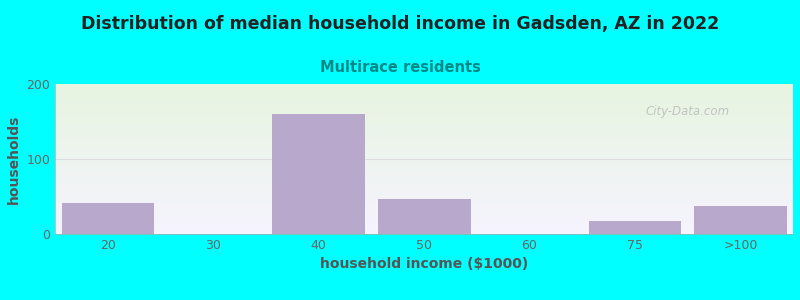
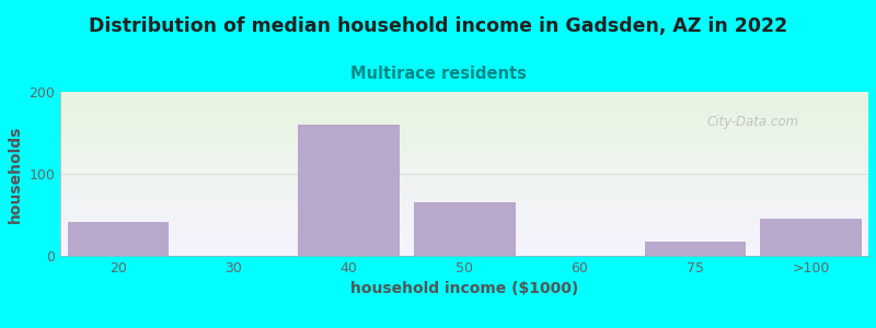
50: 47 -> 66
>100: 38 -> 46
